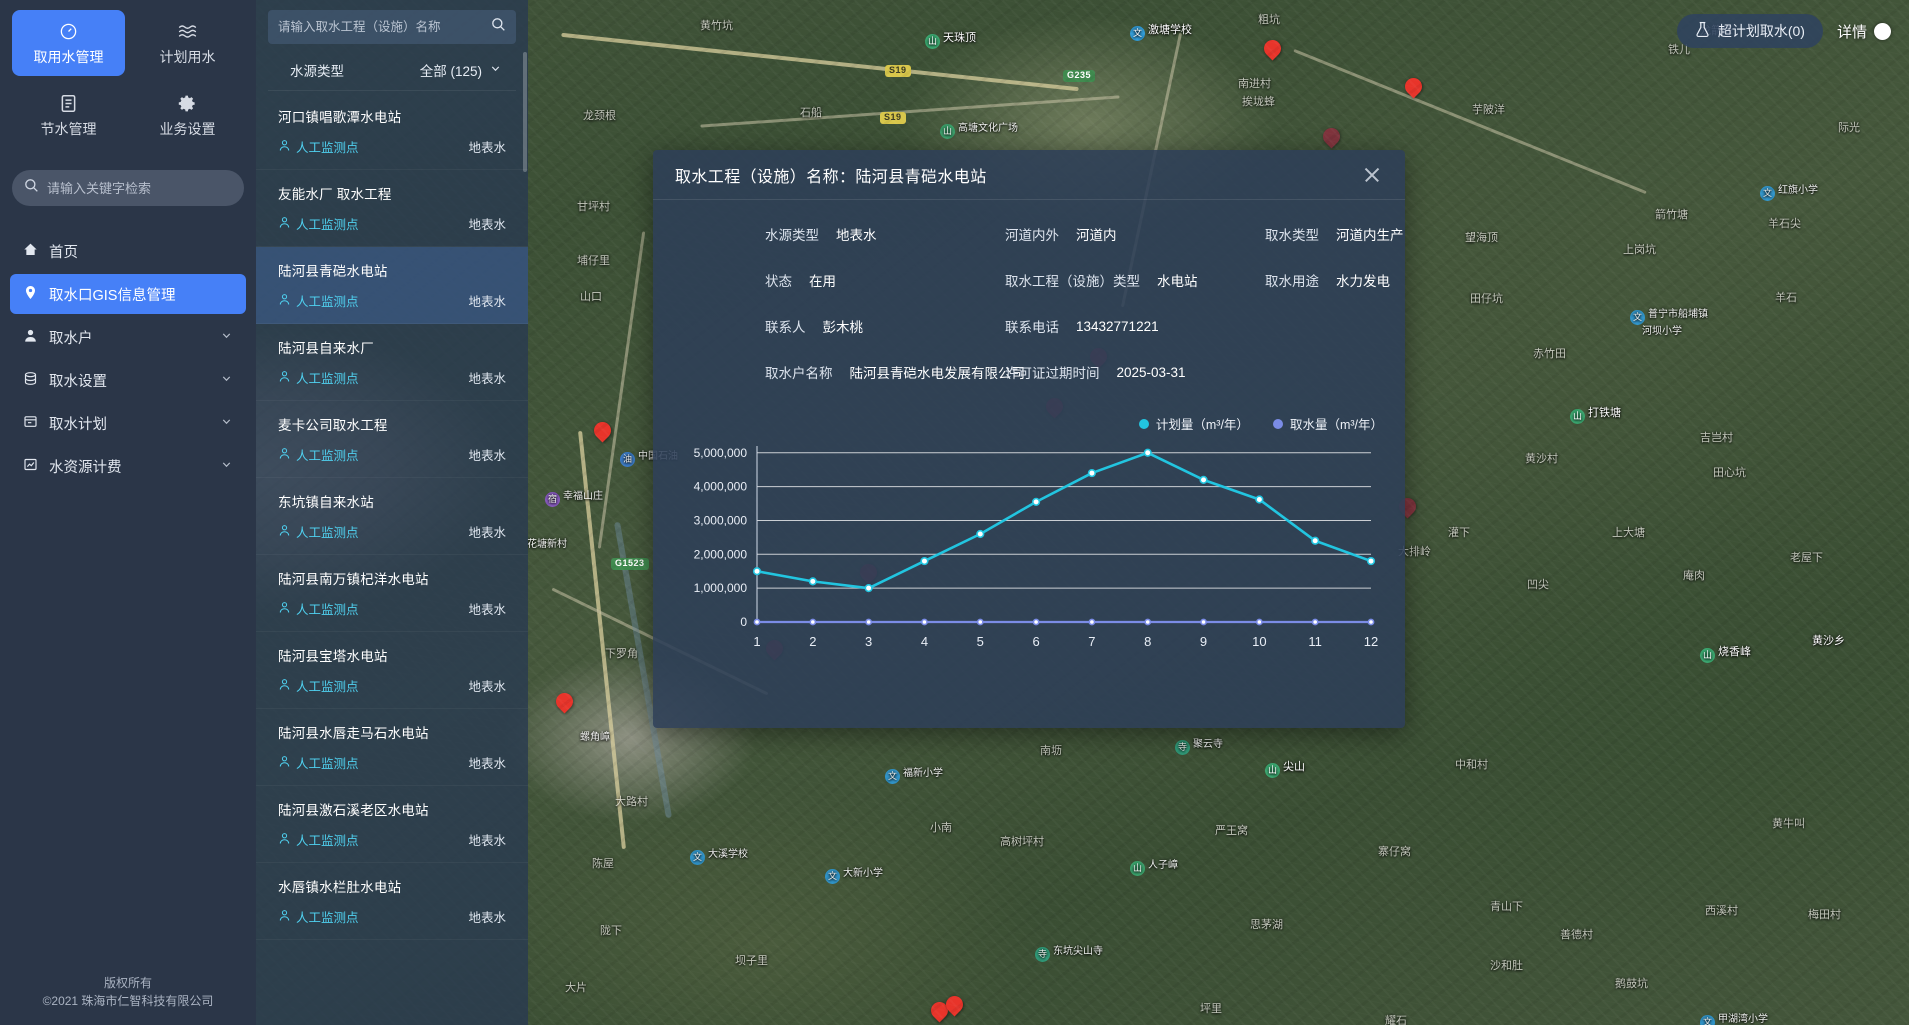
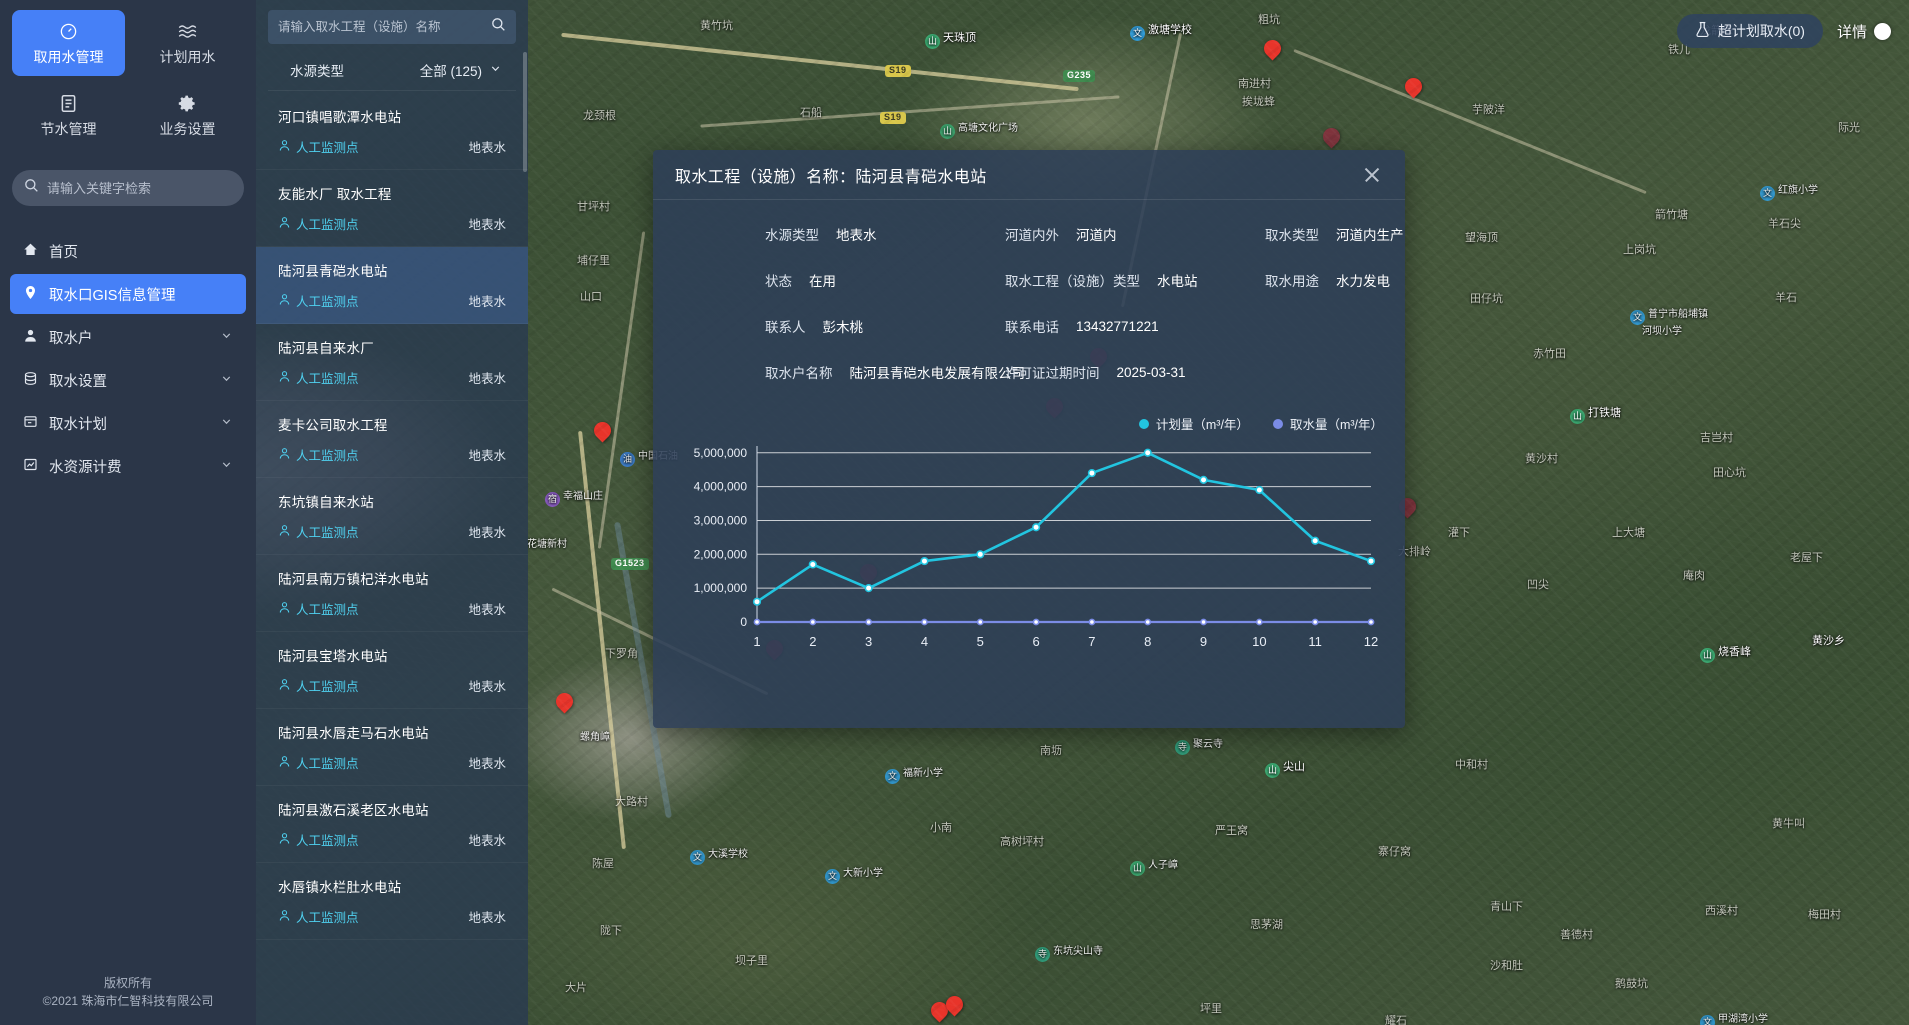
计划量（m³/年）/1: 1500000 -> 600000
计划量（m³/年）/2: 1200000 -> 1700000
计划量（m³/年）/5: 2600000 -> 2000000
计划量（m³/年）/6: 3600000 -> 2800000
计划量（m³/年）/10: 3600000 -> 3900000
